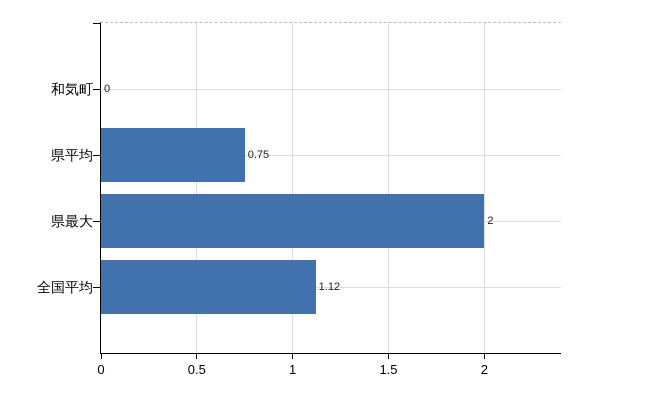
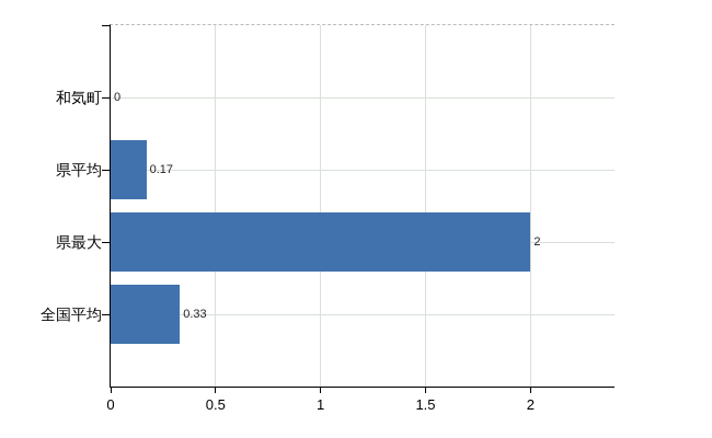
県平均: 0.75 -> 0.17
全国平均: 1.12 -> 0.33
